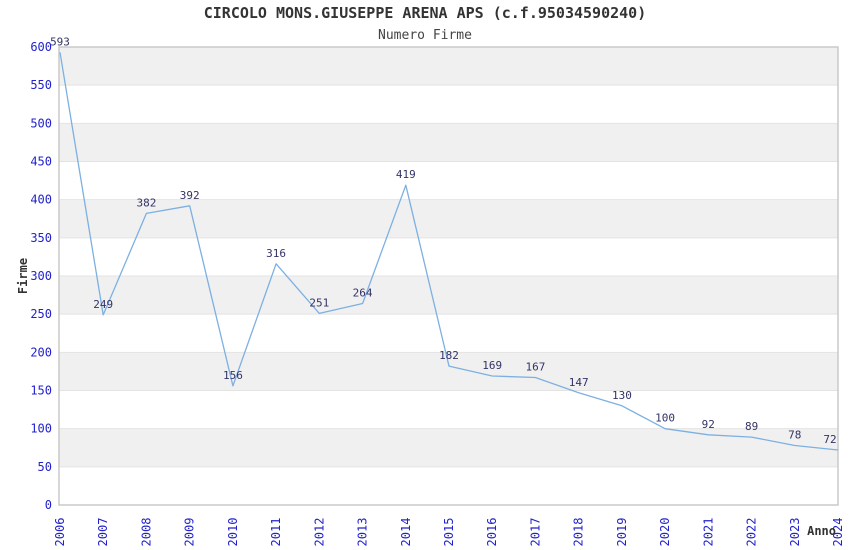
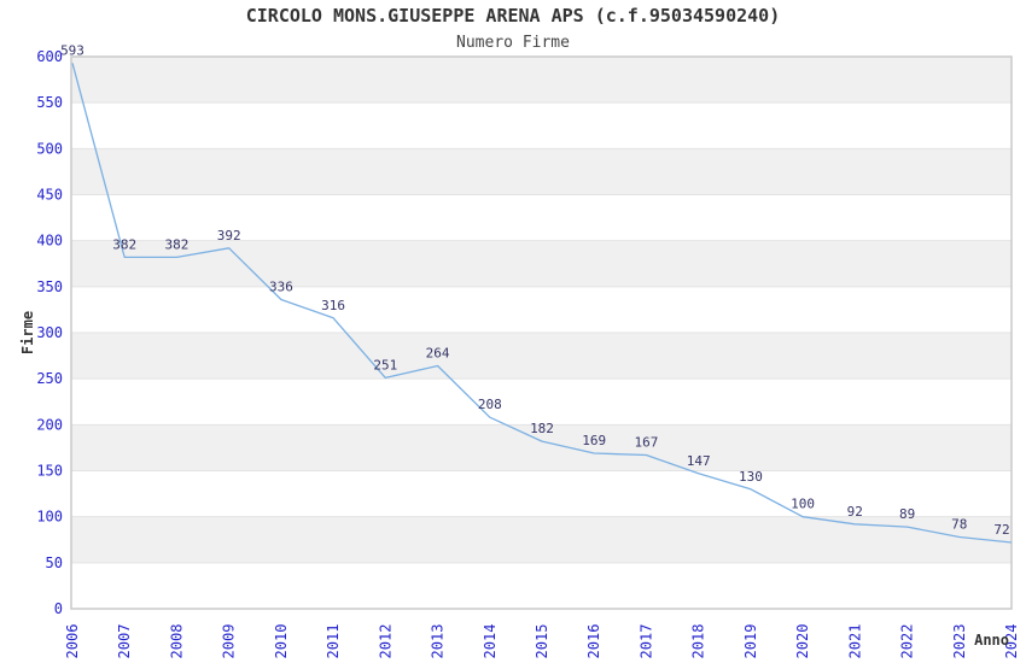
2007: 249 -> 382
2010: 156 -> 336
2014: 419 -> 208
